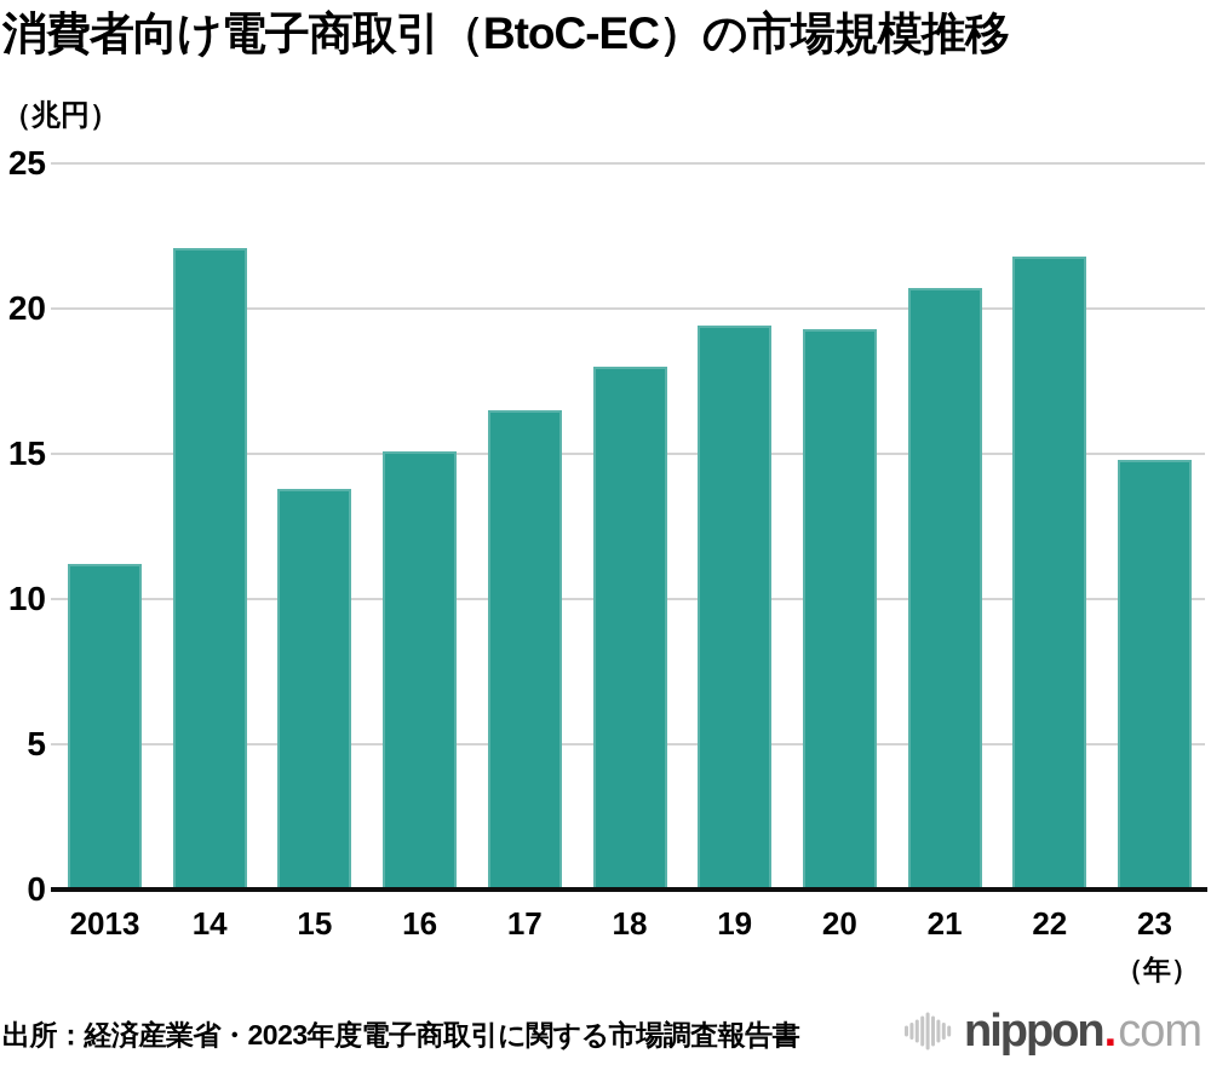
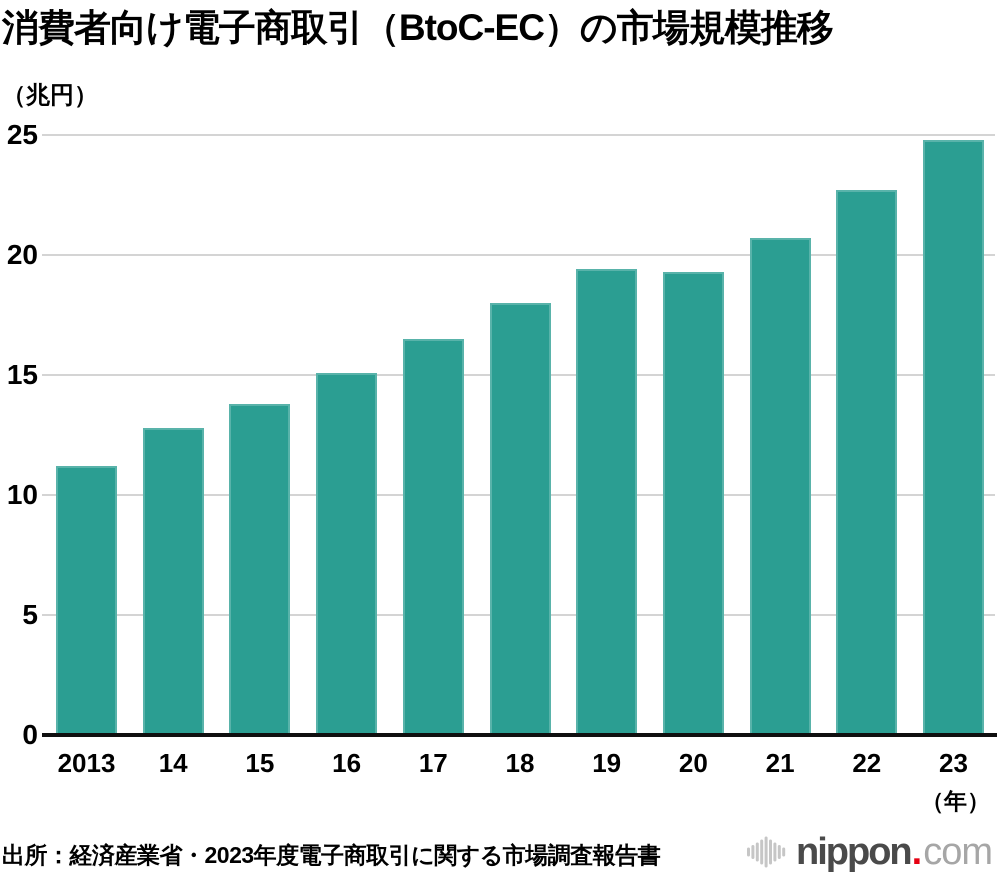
14: 22.1 -> 12.8
22: 21.8 -> 22.7
23: 14.8 -> 24.8
